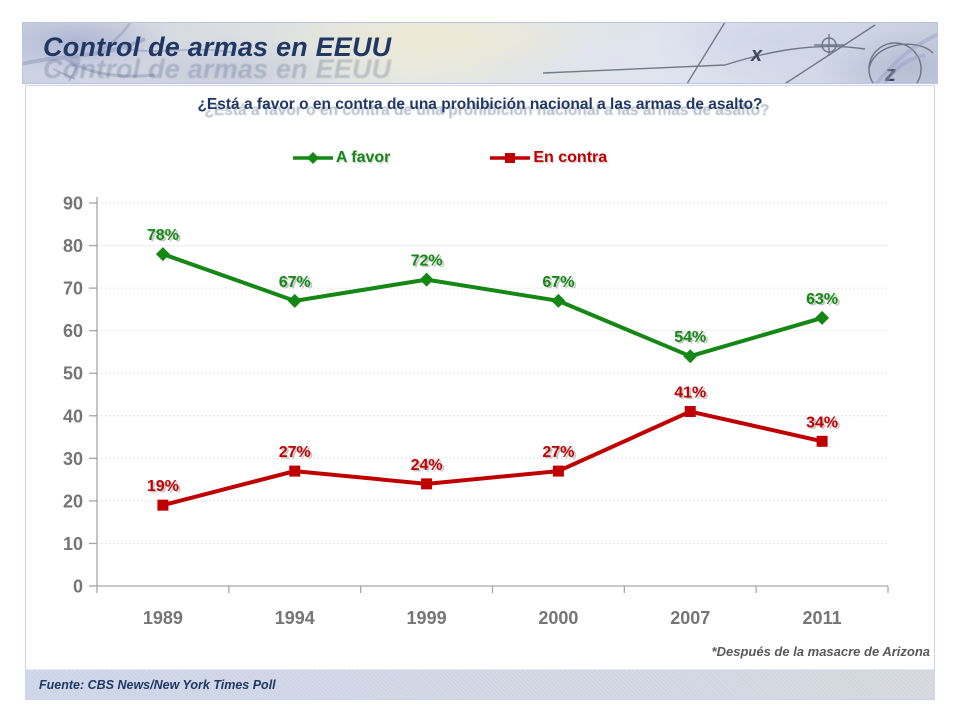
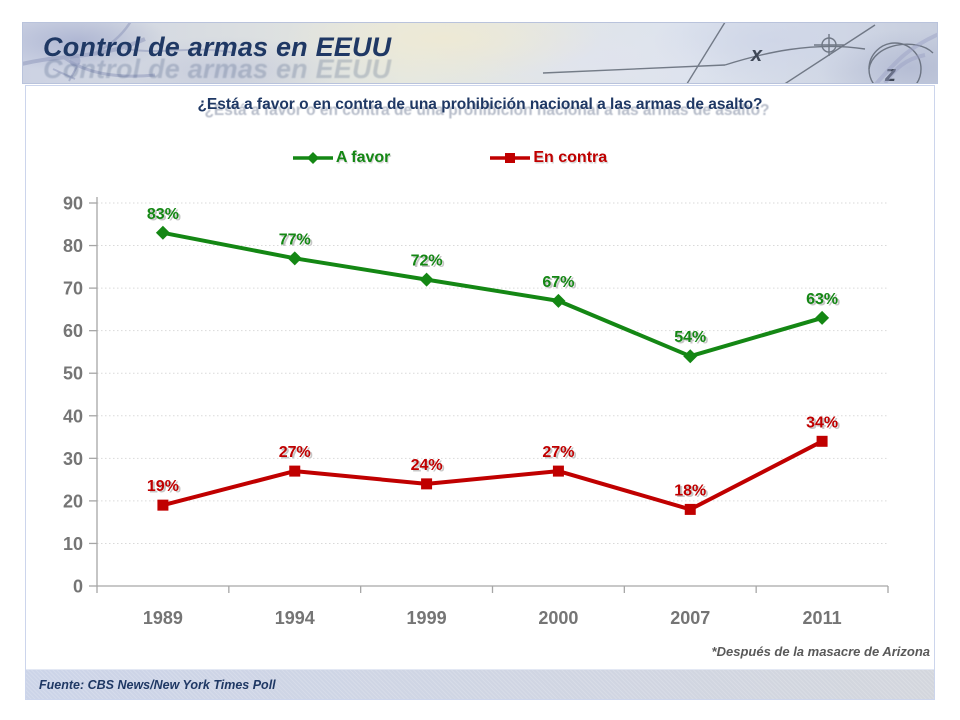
A favor/1989: 78% -> 83%
A favor/1994: 67% -> 77%
En contra/2007: 41% -> 18%
